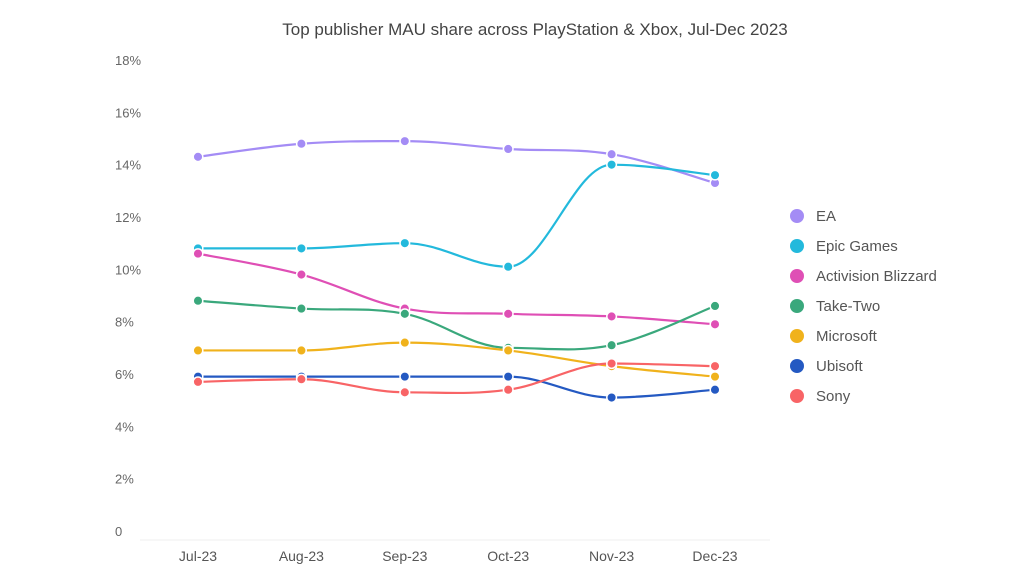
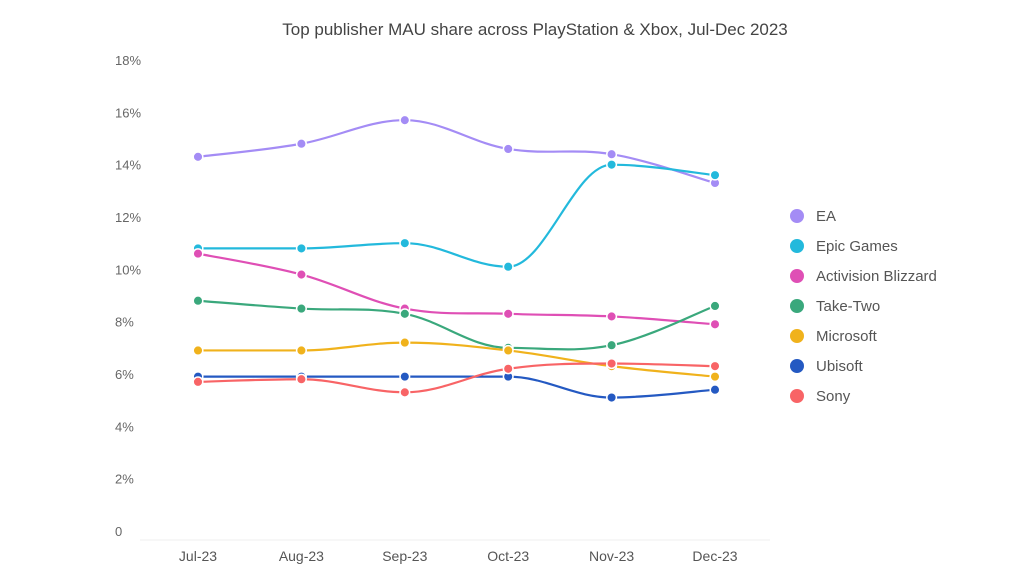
EA/Sep-23: 14.9% -> 15.7%
Sony/Oct-23: 5.4% -> 6.2%
